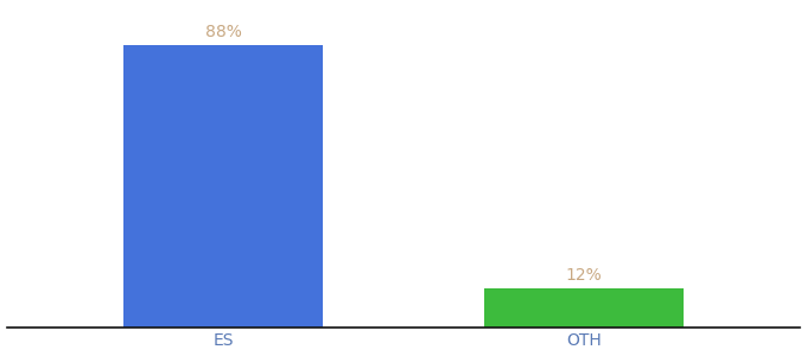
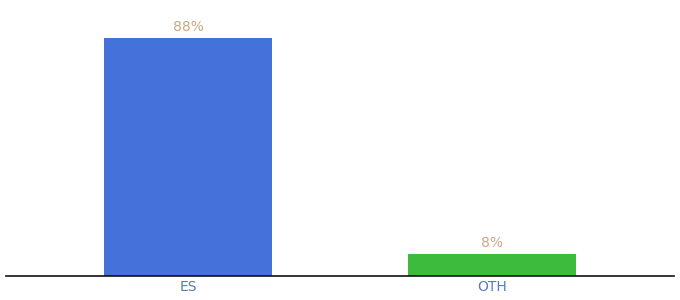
OTH: 12% -> 8%
